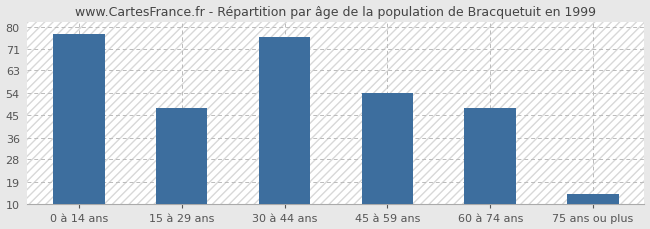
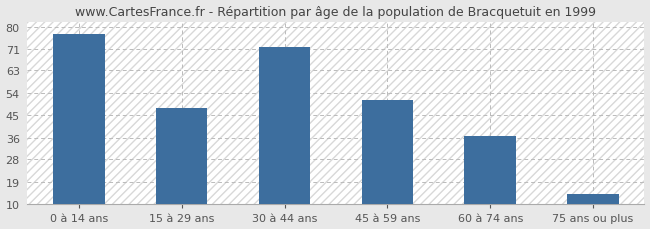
30 à 44 ans: 76 -> 72
45 à 59 ans: 54 -> 51
60 à 74 ans: 48 -> 37
